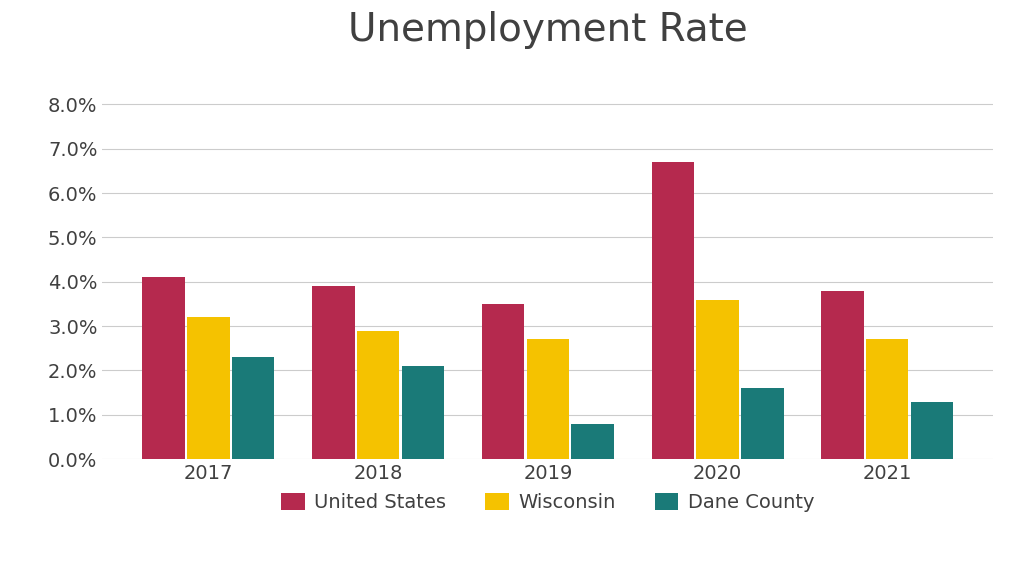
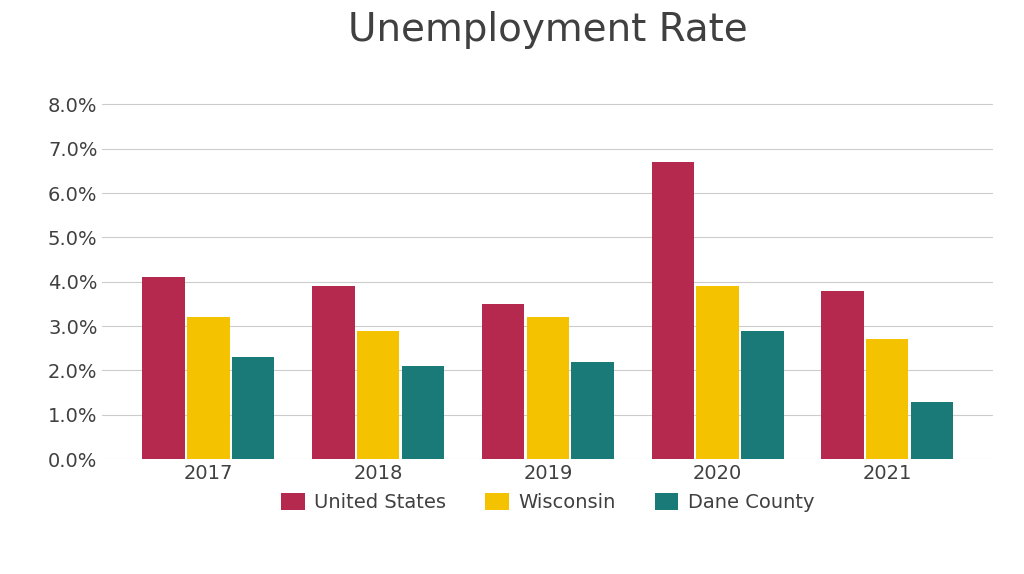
Wisconsin/2019: 2.7% -> 3.2%
Dane County/2019: 0.8% -> 2.2%
Wisconsin/2020: 3.6% -> 3.9%
Dane County/2020: 1.6% -> 2.9%
